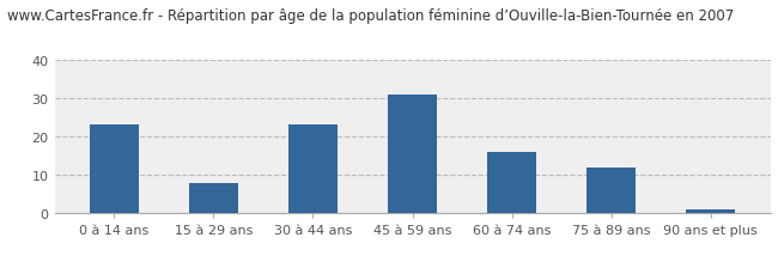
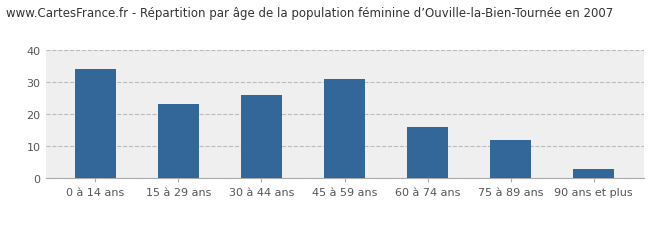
0 à 14 ans: 23 -> 34
15 à 29 ans: 8 -> 23
30 à 44 ans: 23 -> 26
90 ans et plus: 1 -> 3
